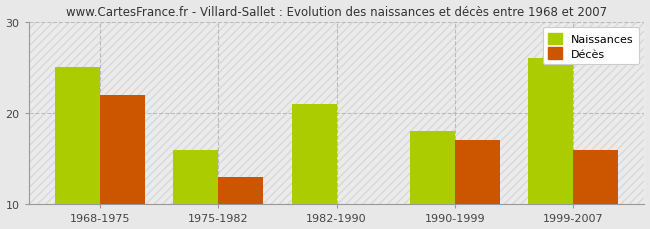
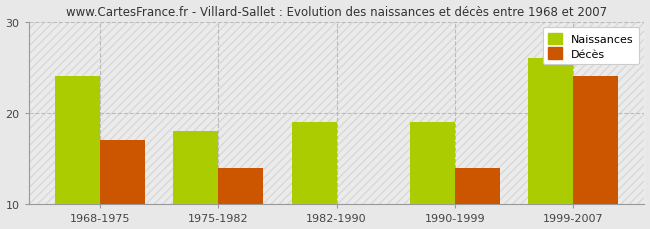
Naissances/1968-1975: 25 -> 24
Décès/1968-1975: 22 -> 17
Naissances/1975-1982: 16 -> 18
Décès/1975-1982: 13 -> 14
Naissances/1982-1990: 21 -> 19
Naissances/1990-1999: 18 -> 19
Décès/1990-1999: 17 -> 14
Décès/1999-2007: 16 -> 24
